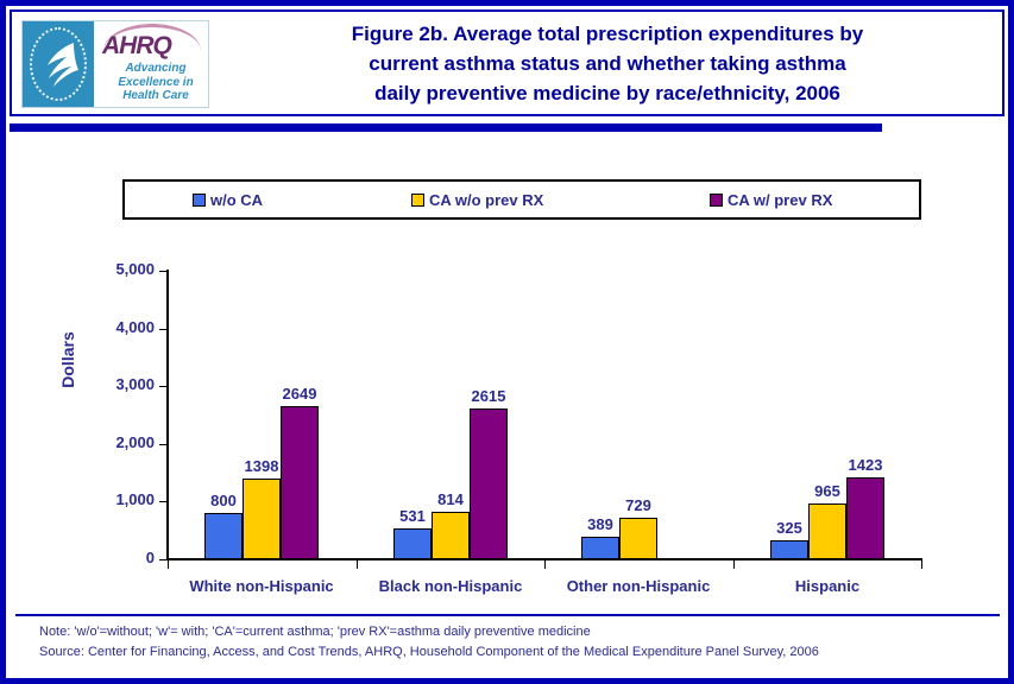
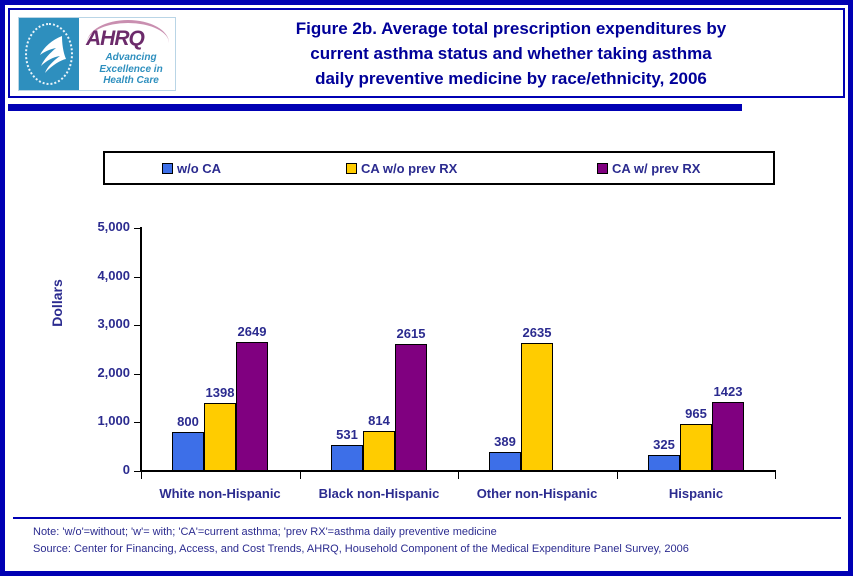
CA w/o prev RX/Other non-Hispanic: 729 -> 2635
